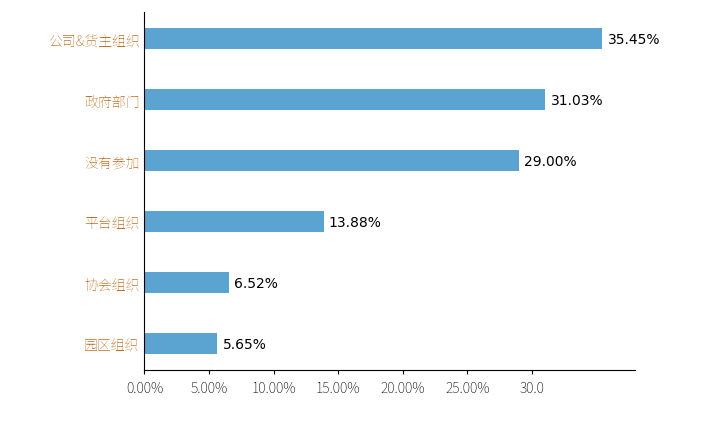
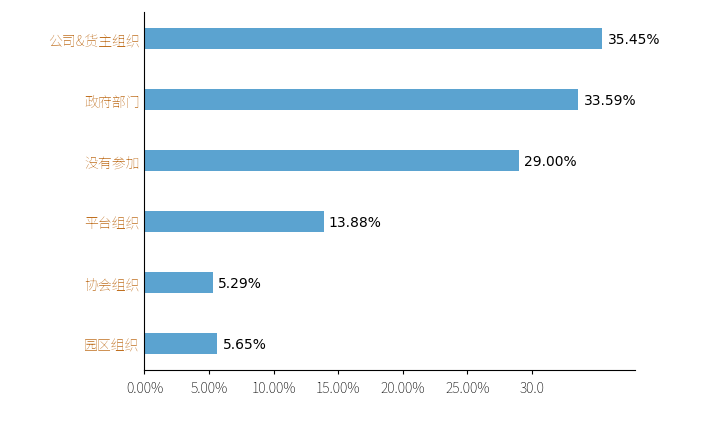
政府部门: 31.03% -> 33.59%
协会组织: 6.52% -> 5.29%
